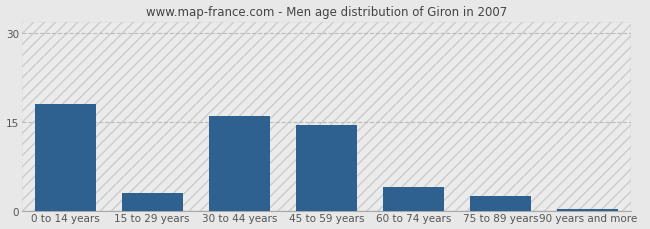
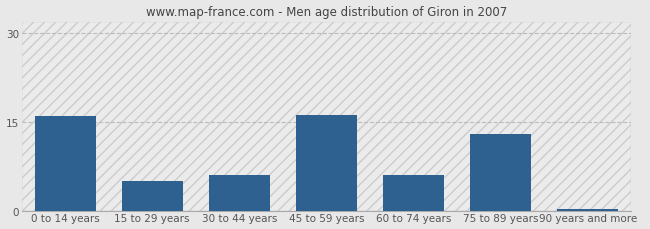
0 to 14 years: 18.0 -> 16.0
15 to 29 years: 3.0 -> 5.0
30 to 44 years: 16.0 -> 6.0
45 to 59 years: 14.5 -> 16.2
60 to 74 years: 4.0 -> 6.0
75 to 89 years: 2.5 -> 13.0
